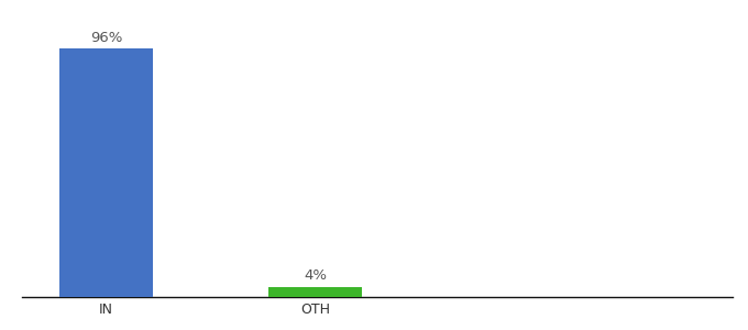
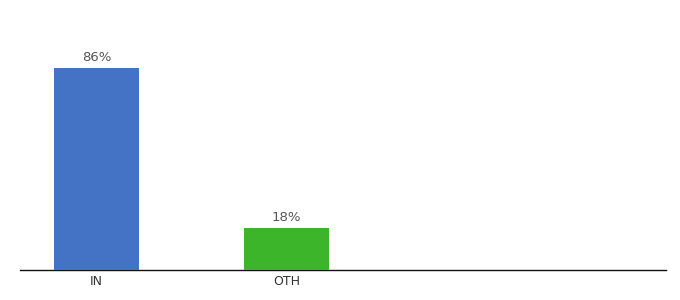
IN: 96% -> 86%
OTH: 4% -> 18%
